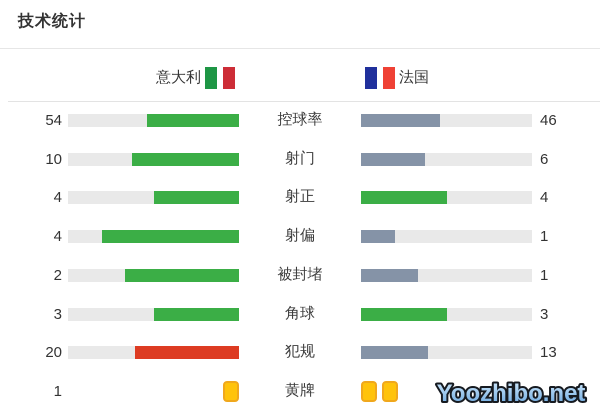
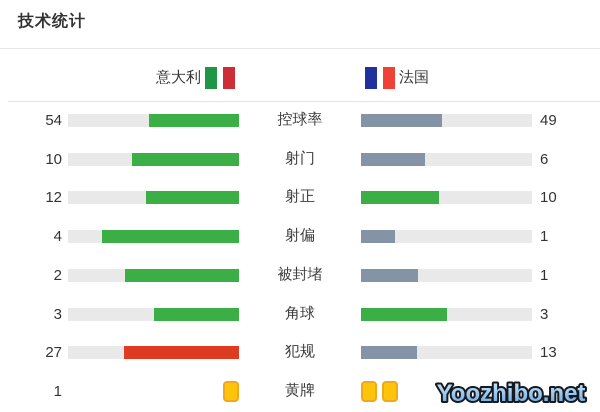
法国/控球率: 46 -> 49
意大利/射正: 4 -> 12
法国/射正: 4 -> 10
意大利/犯规: 20 -> 27
